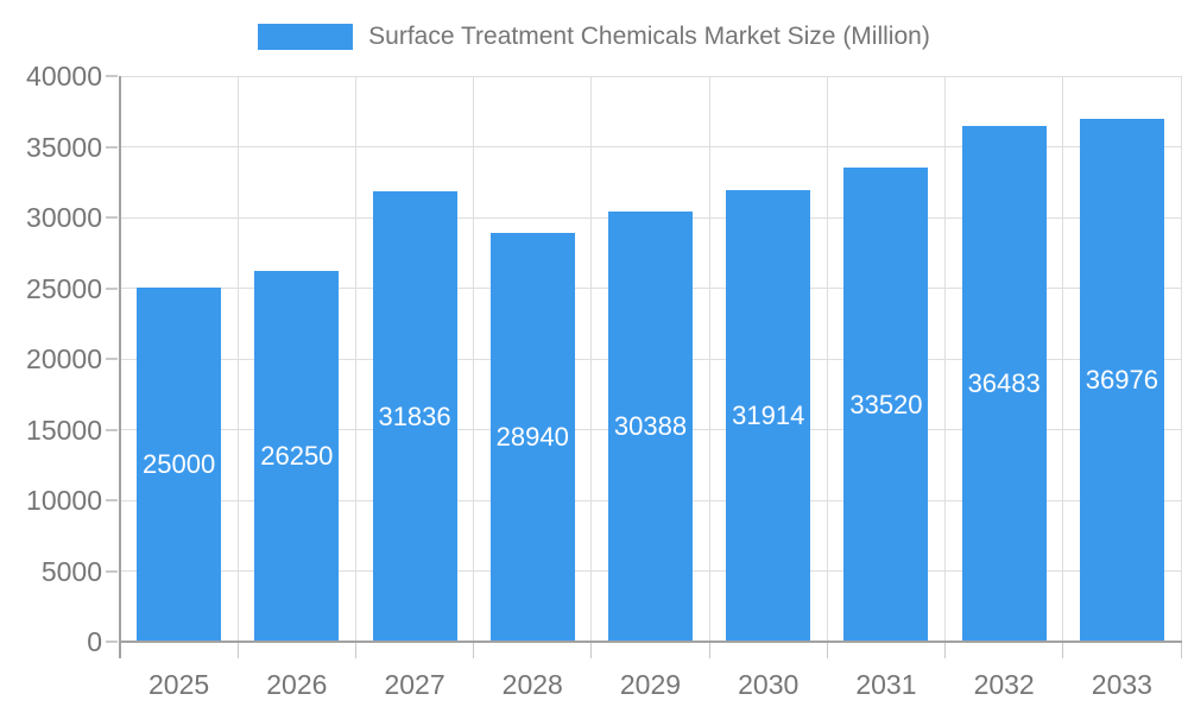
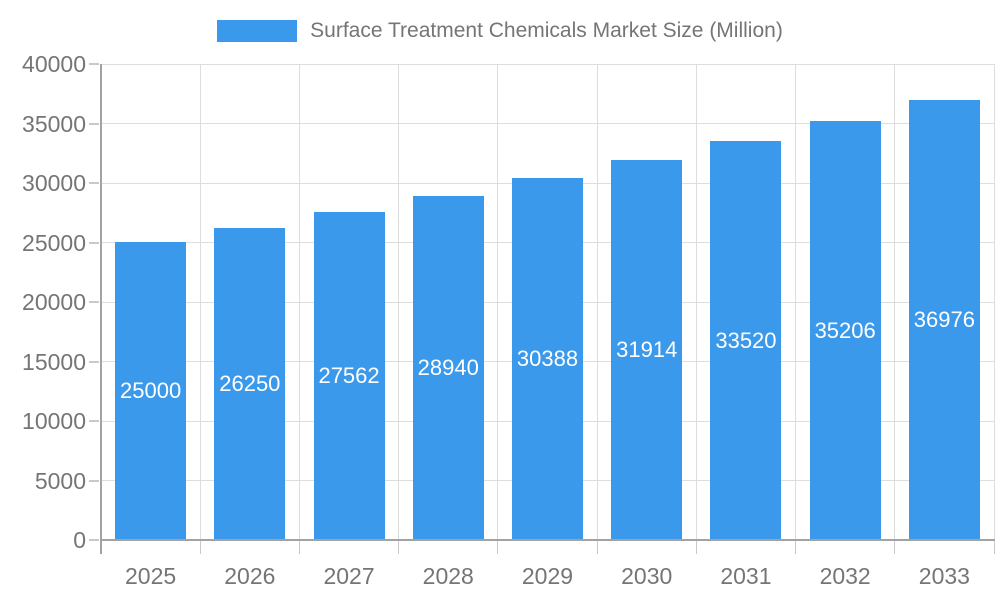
2027: 31836 -> 27562
2032: 36483 -> 35206
